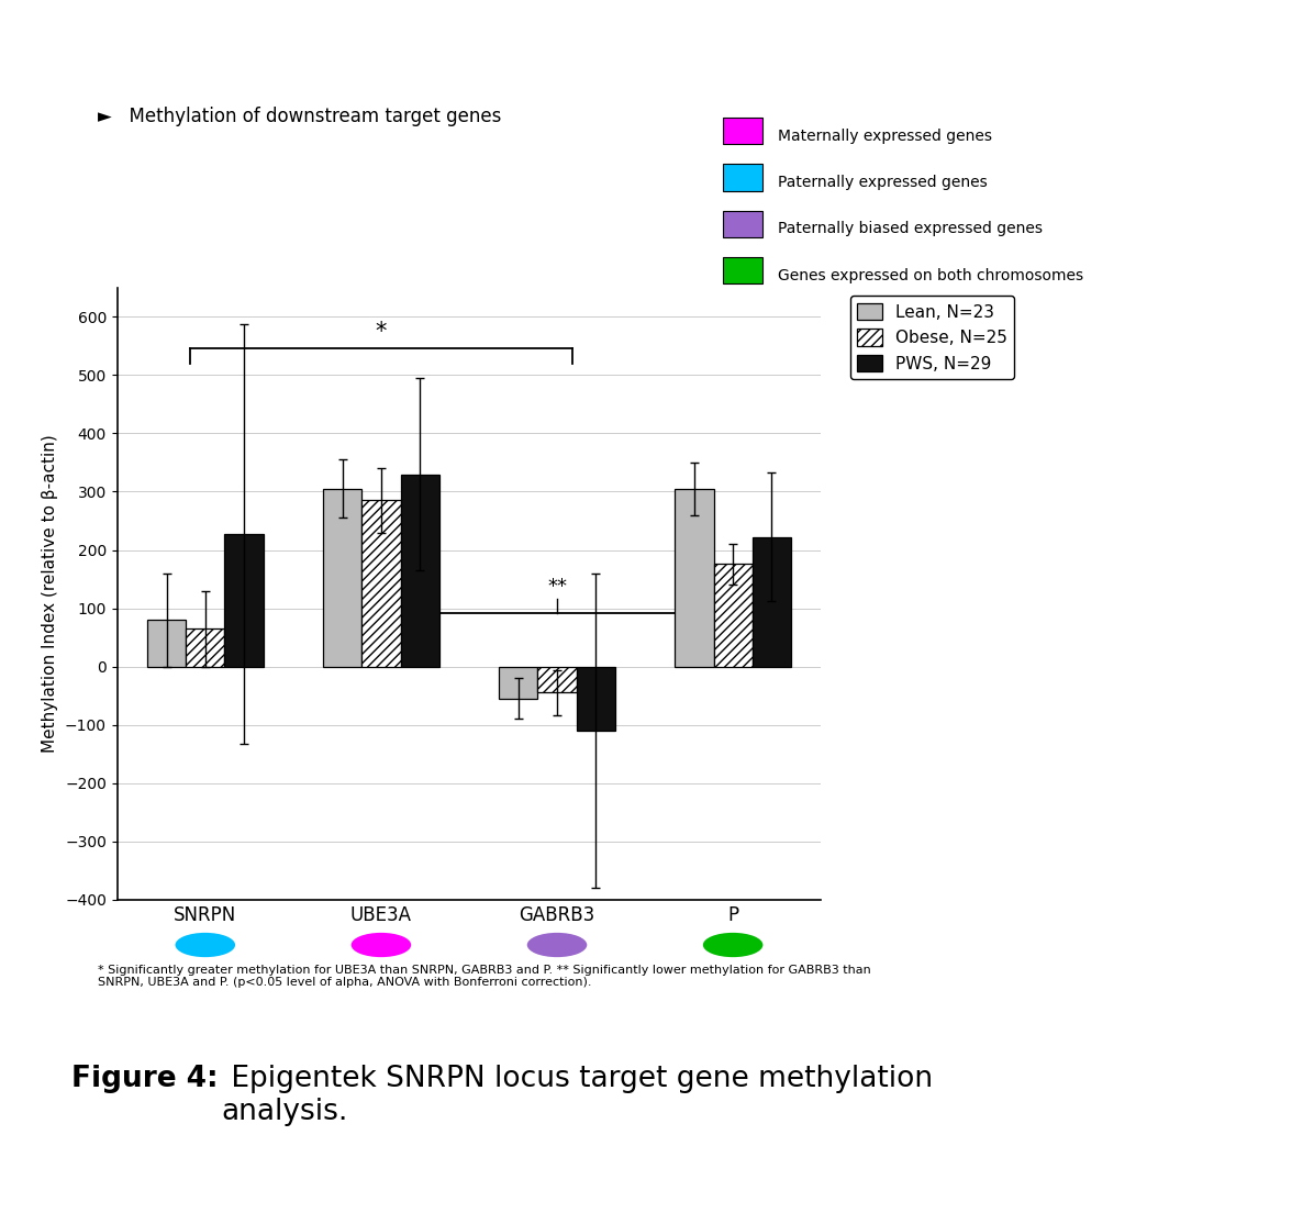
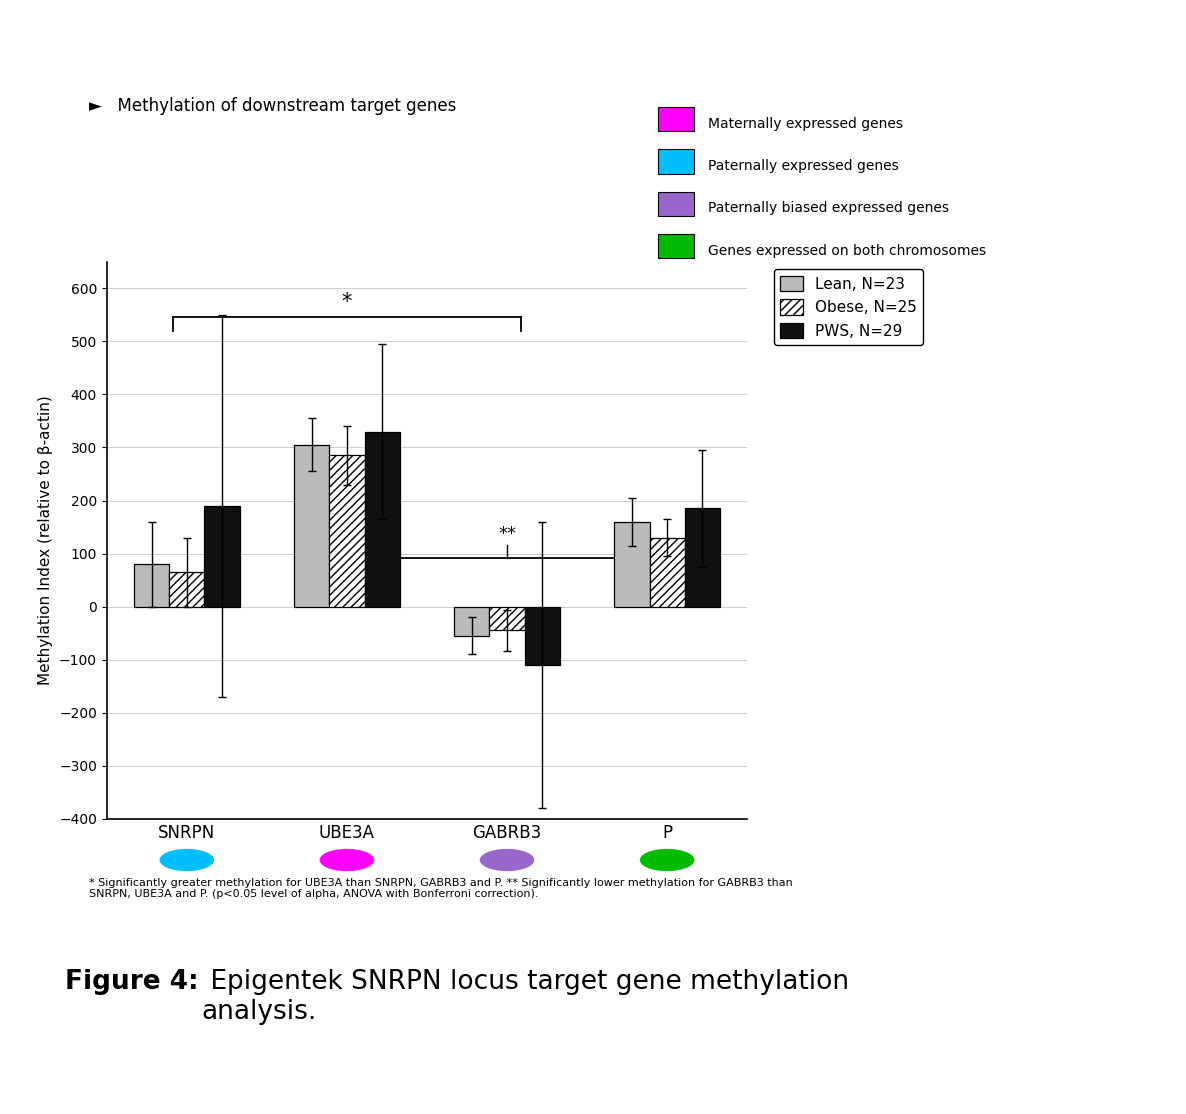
PWS, N=29/SNRPN: 228 -> 190
Lean, N=23/P: 304 -> 160
Obese, N=25/P: 176 -> 130
PWS, N=29/P: 222 -> 185
